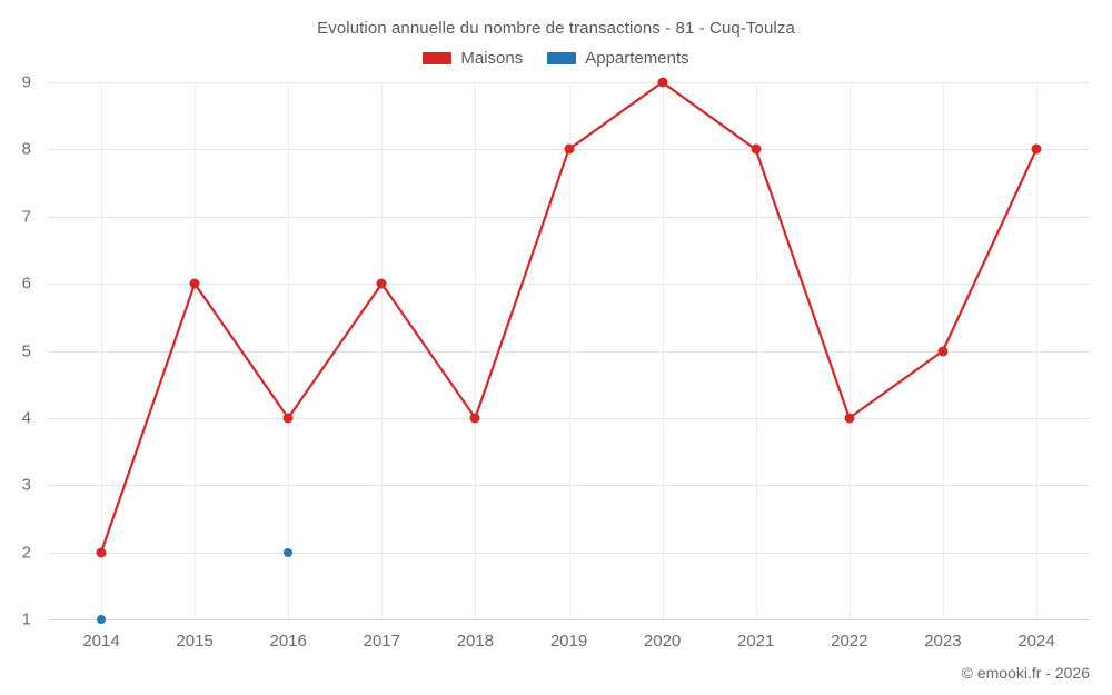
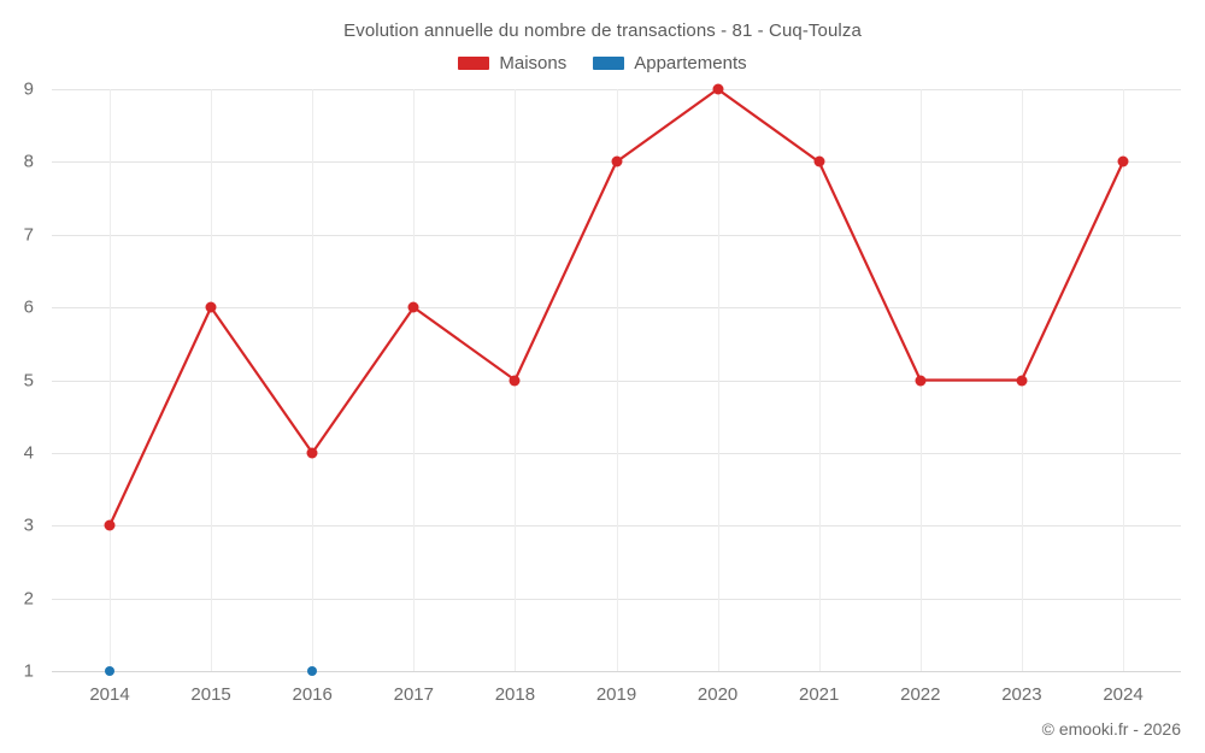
Maisons/2014: 2 -> 3
Appartements/2016: 2 -> 1
Maisons/2018: 4 -> 5
Maisons/2022: 4 -> 5
